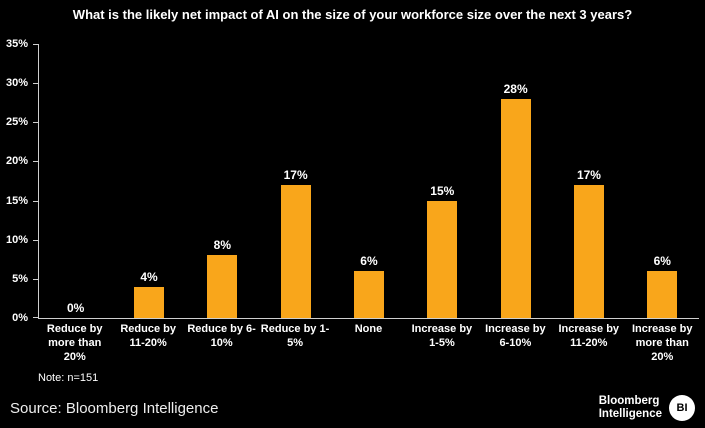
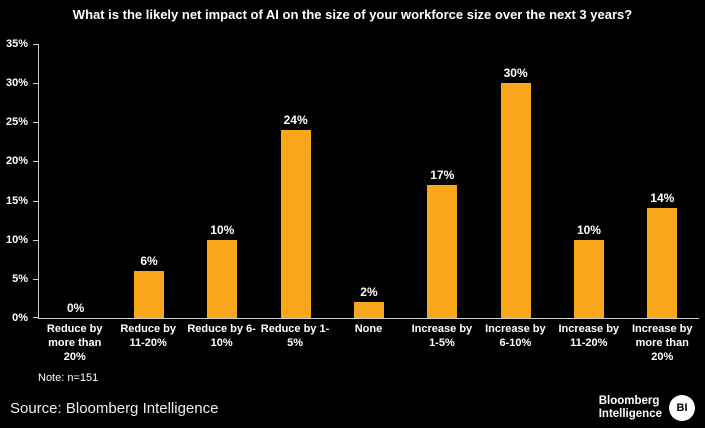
Reduce by 11-20%: 4% -> 6%
Reduce by 6-10%: 8% -> 10%
Reduce by 1-5%: 17% -> 24%
None: 6% -> 2%
Increase by 1-5%: 15% -> 17%
Increase by 6-10%: 28% -> 30%
Increase by 11-20%: 17% -> 10%
Increase by more than 20%: 6% -> 14%
